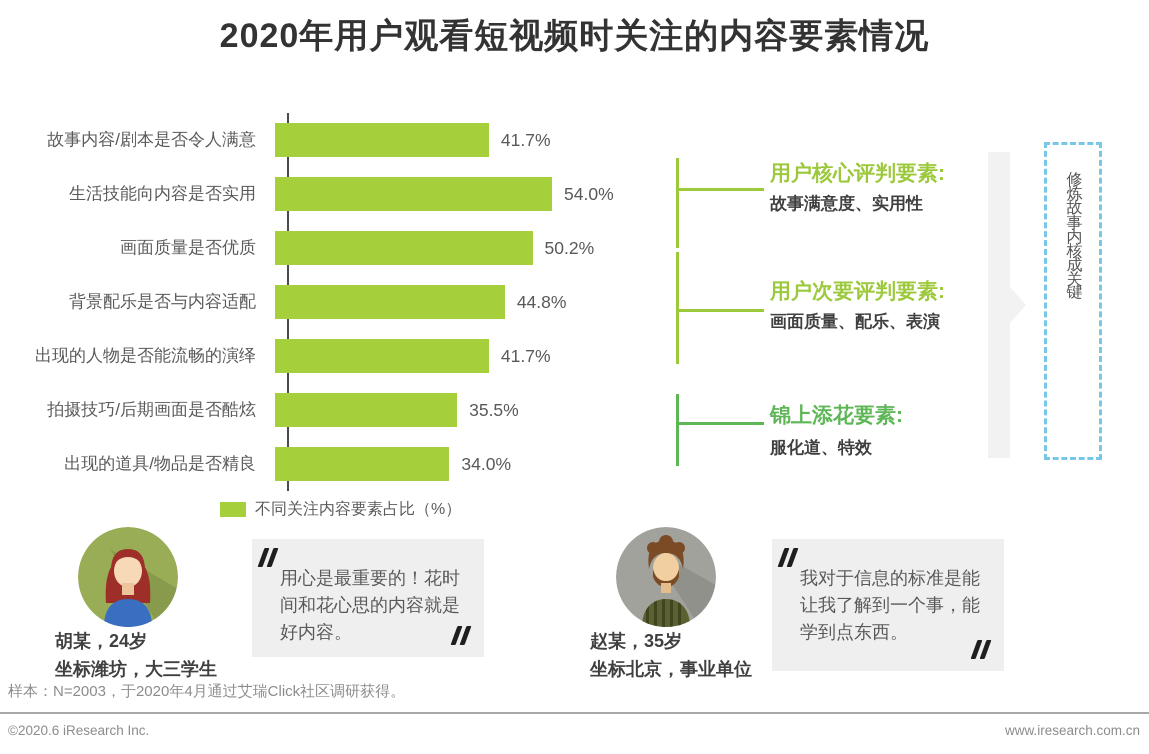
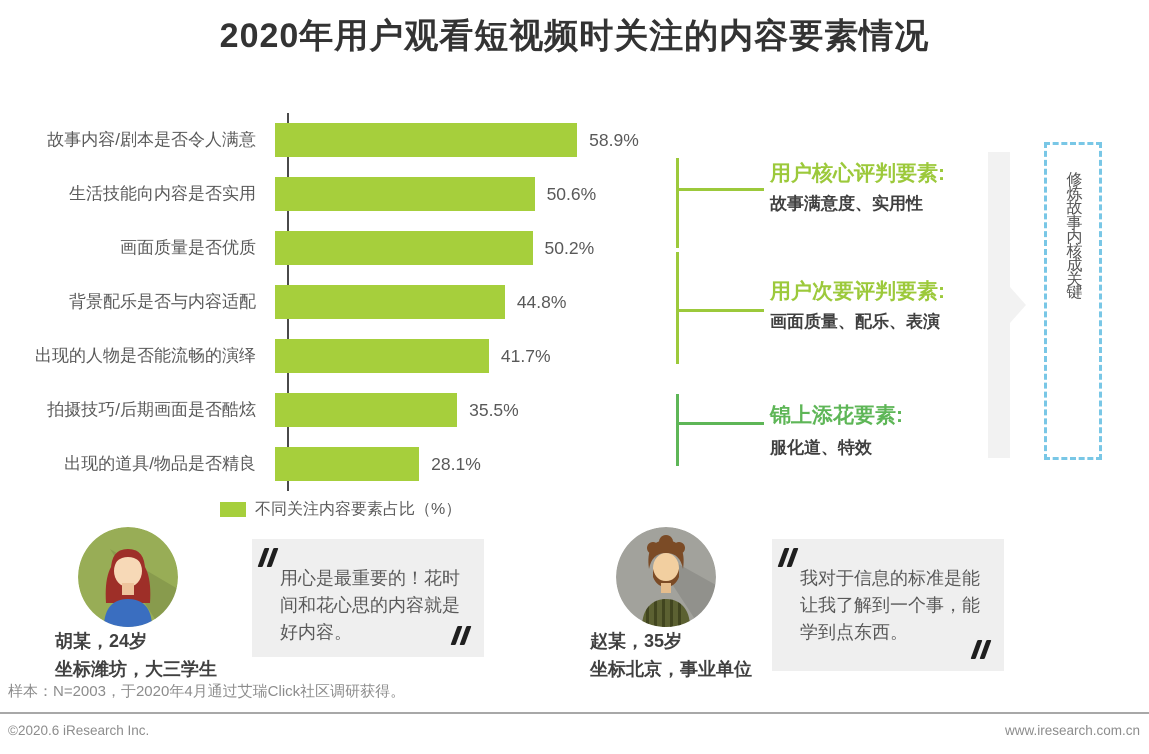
故事内容/剧本是否令人满意: 41.7% -> 58.9%
生活技能向内容是否实用: 54.0% -> 50.6%
出现的道具/物品是否精良: 34.0% -> 28.1%
